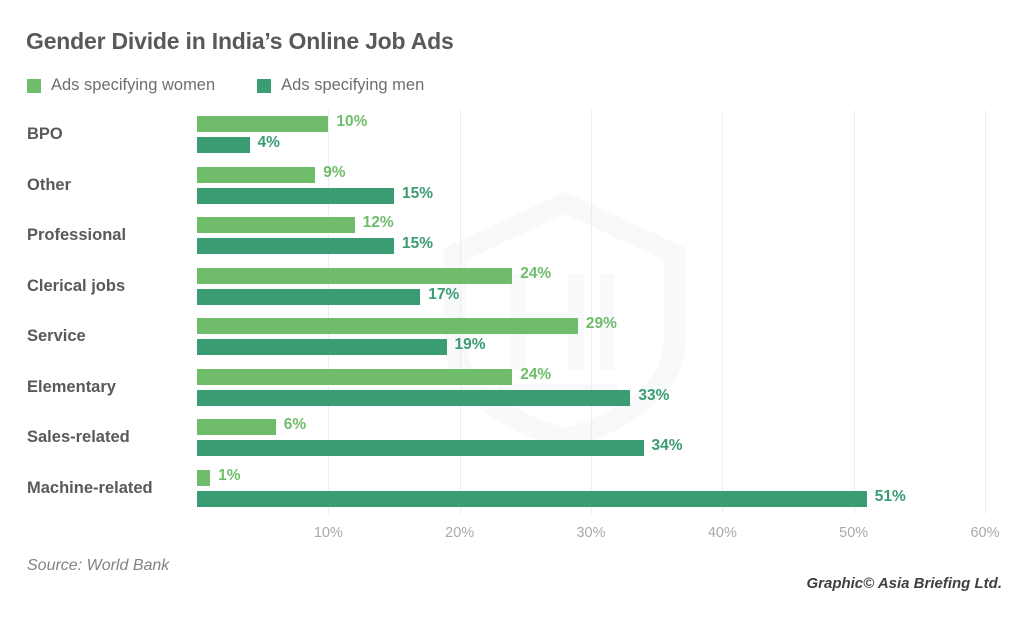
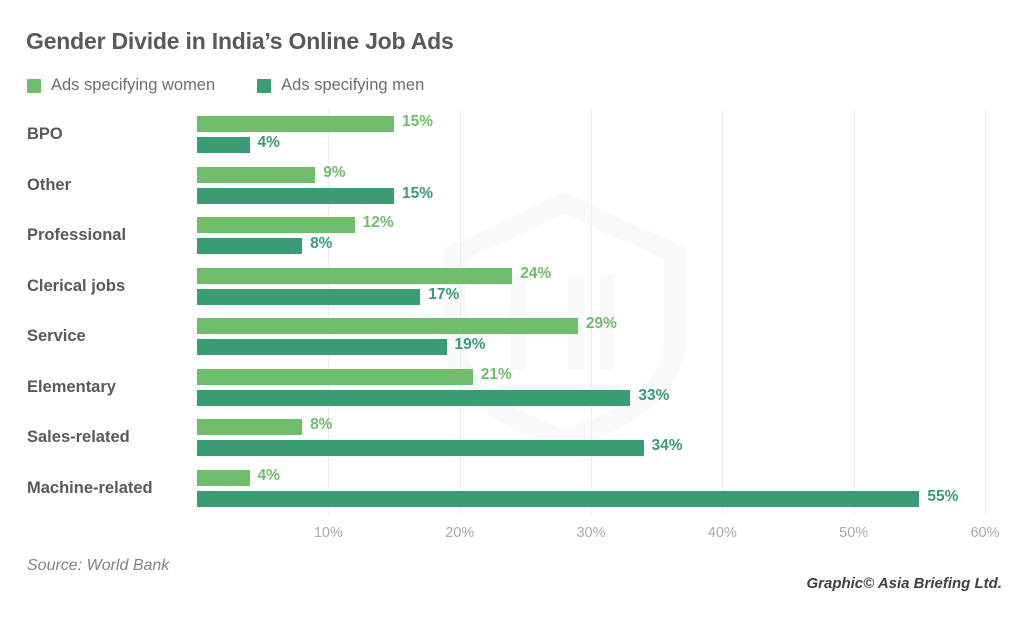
Ads specifying women/BPO: 10% -> 15%
Ads specifying men/Professional: 15% -> 8%
Ads specifying women/Elementary: 24% -> 21%
Ads specifying women/Sales-related: 6% -> 8%
Ads specifying women/Machine-related: 1% -> 4%
Ads specifying men/Machine-related: 51% -> 55%
